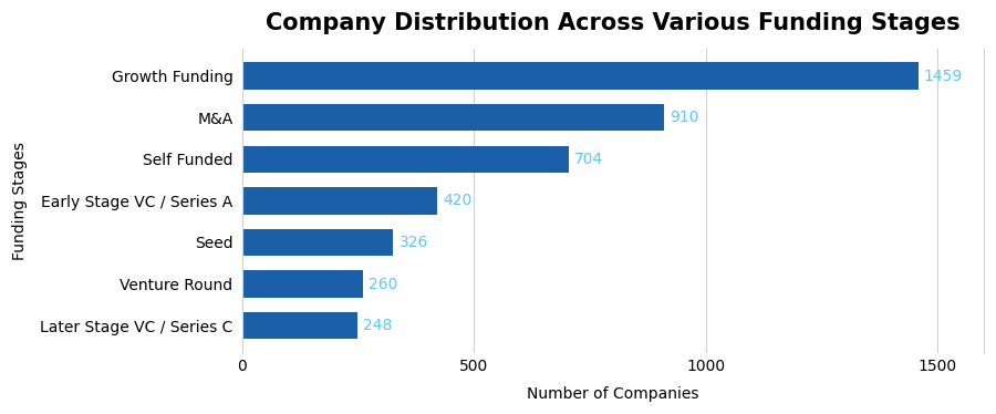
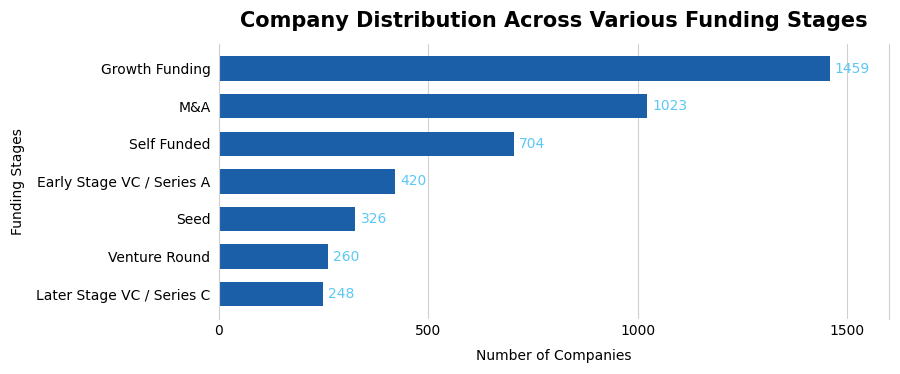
M&A: 910 -> 1023
